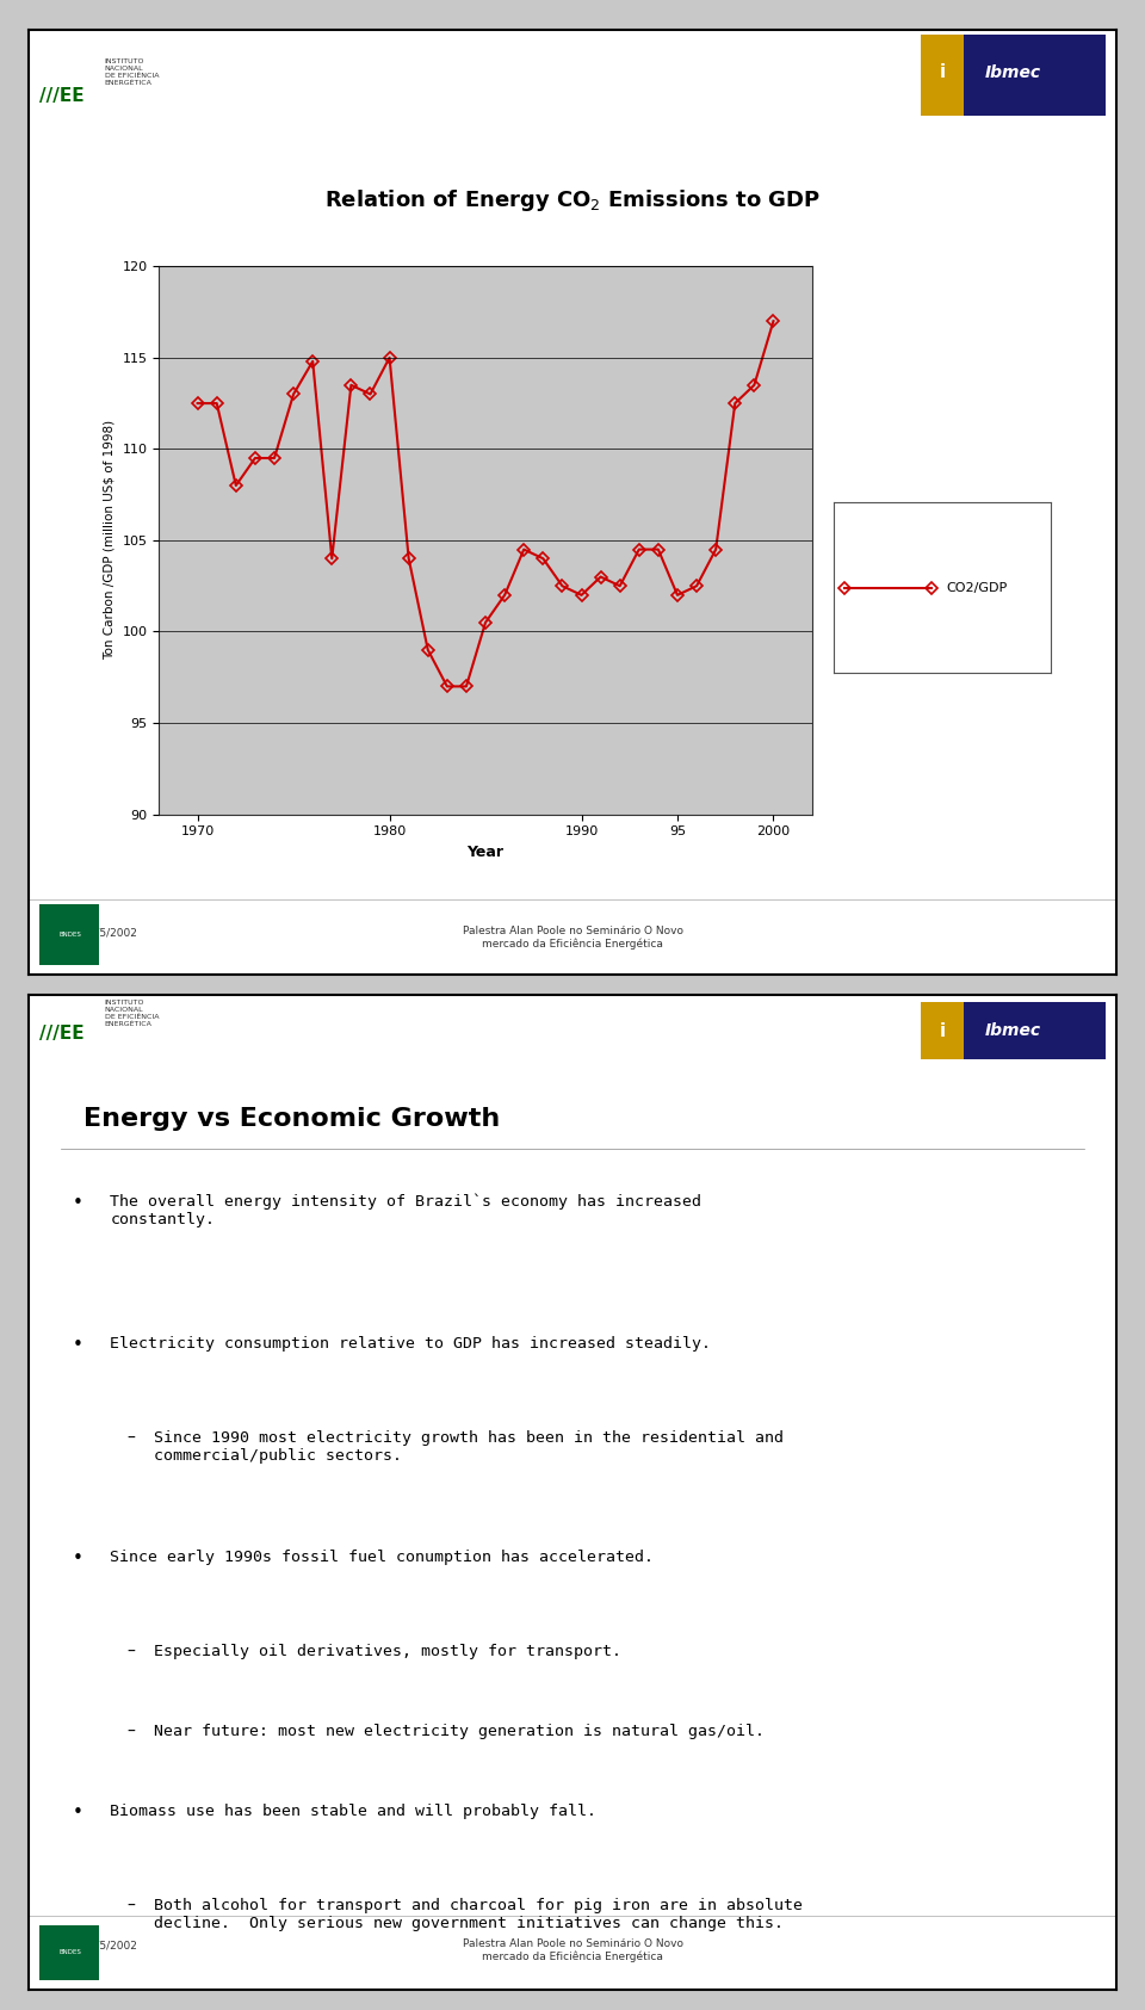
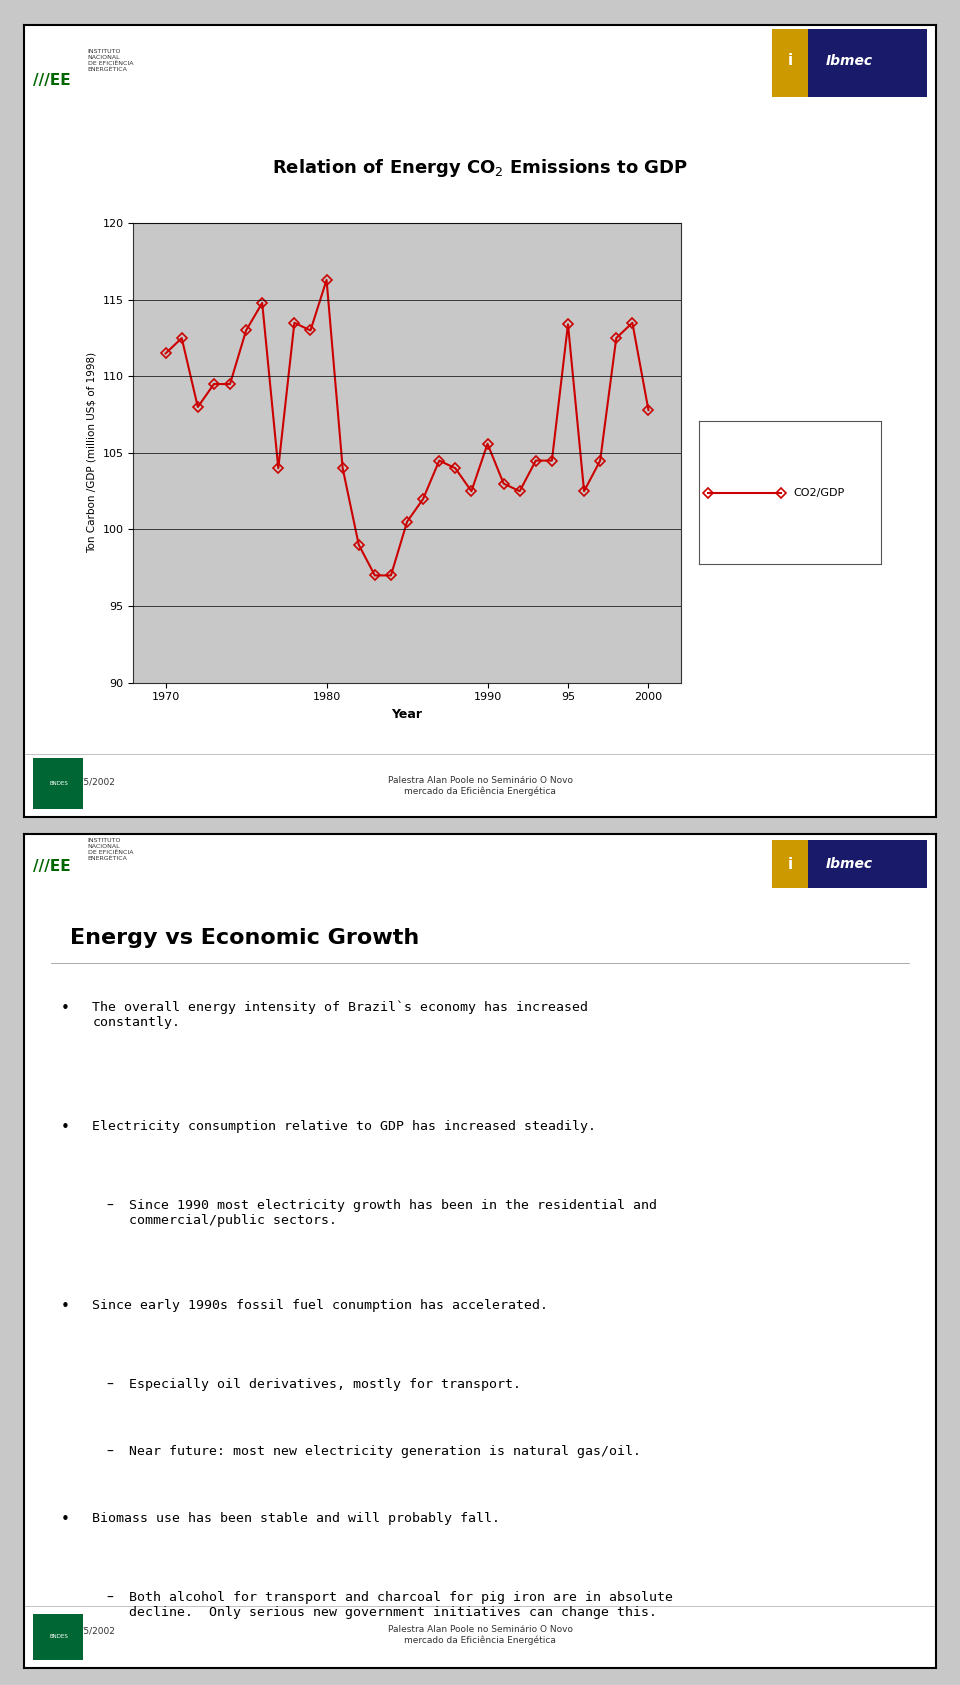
1970: 112.5 -> 111.5
1980: 115.0 -> 116.3
1990: 102.0 -> 105.6
95: 102.0 -> 113.4
2000: 117.0 -> 107.8
